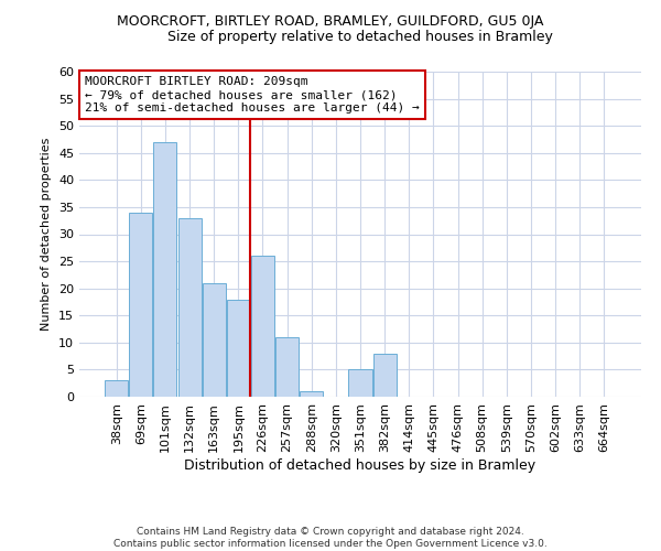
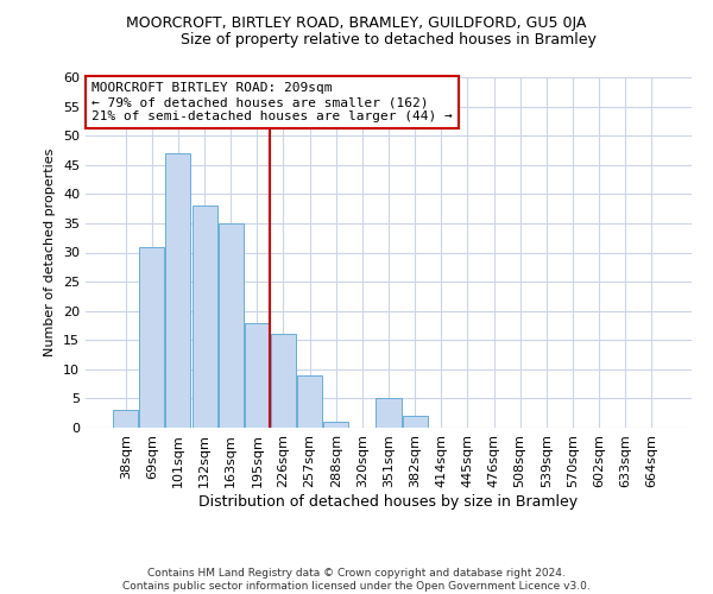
69sqm: 34 -> 31
132sqm: 33 -> 38
163sqm: 21 -> 35
226sqm: 26 -> 16
257sqm: 11 -> 9
382sqm: 8 -> 2
